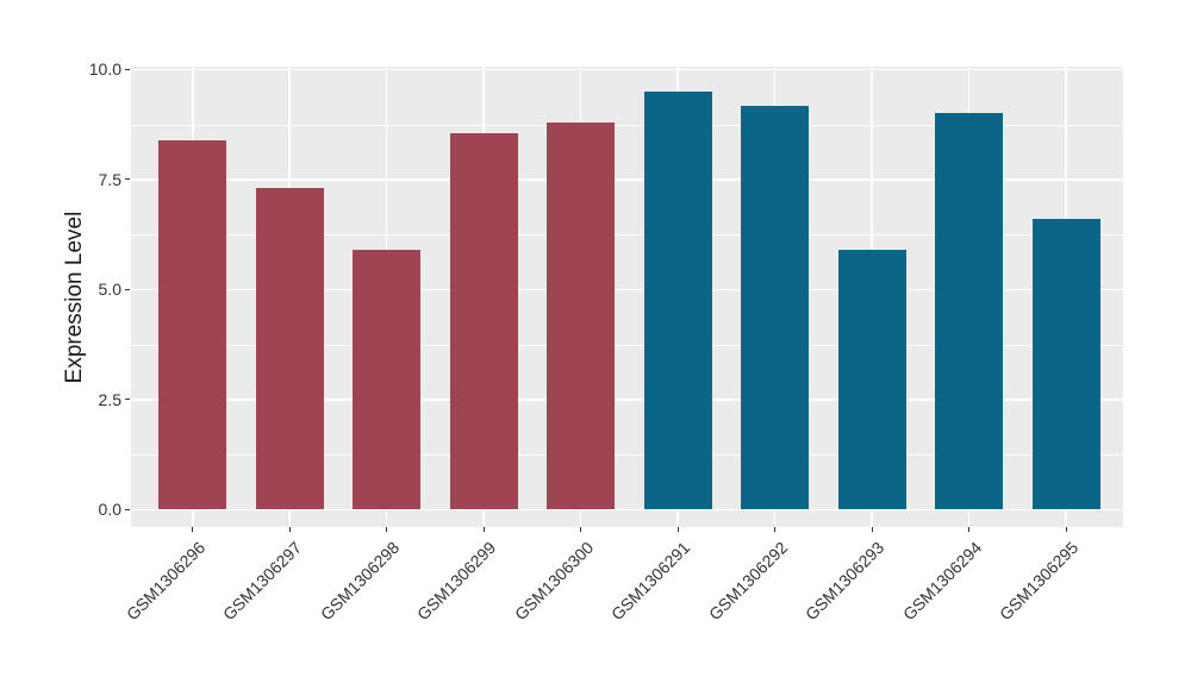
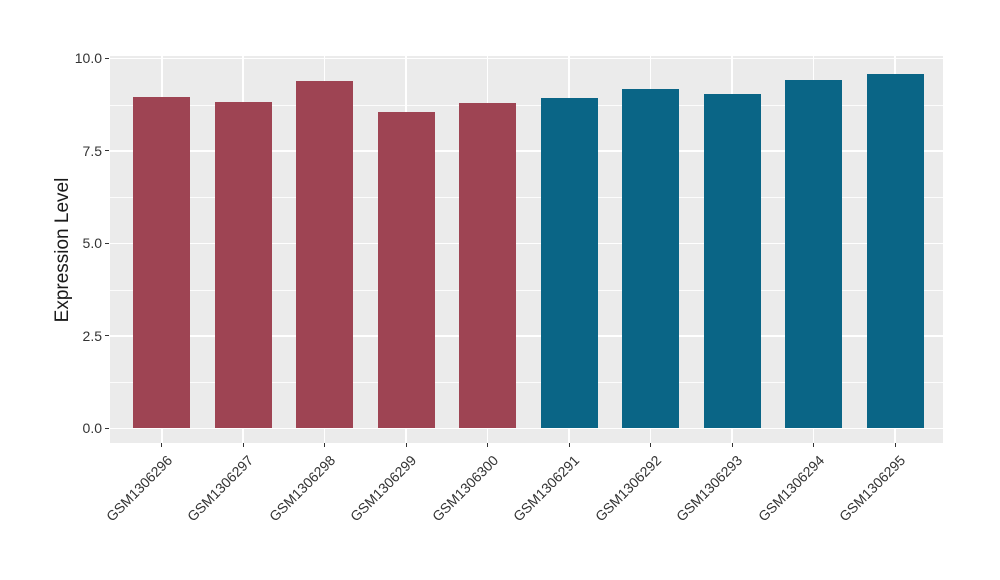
GSM1306296: 8.4 -> 8.9
GSM1306297: 7.3 -> 8.8
GSM1306298: 5.9 -> 9.4
GSM1306291: 9.5 -> 8.9
GSM1306293: 5.9 -> 9.0
GSM1306294: 9.0 -> 9.4
GSM1306295: 6.6 -> 9.6
